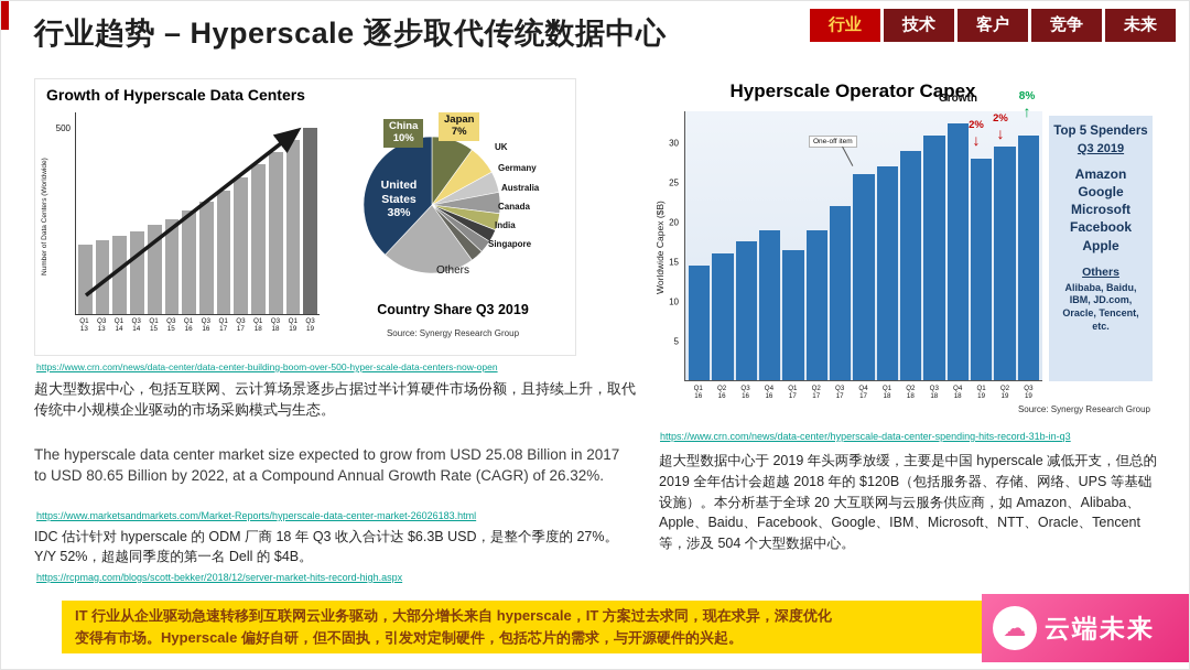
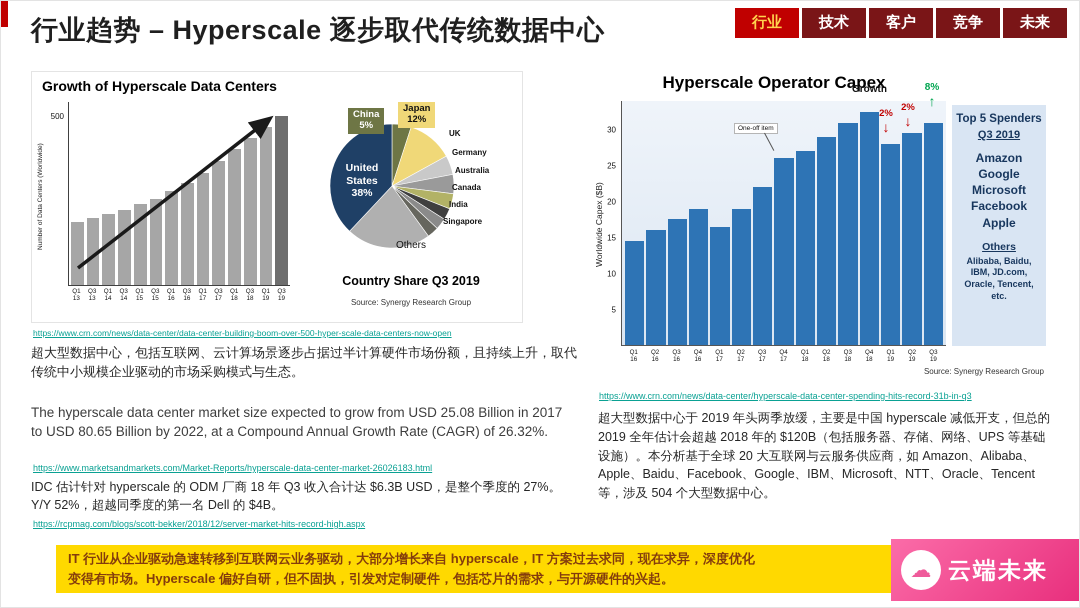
Country Share Q3 2019/China: 10% -> 5%
Country Share Q3 2019/Japan: 7% -> 12%
